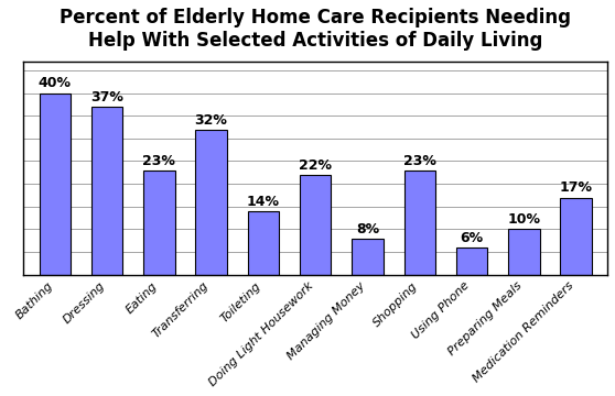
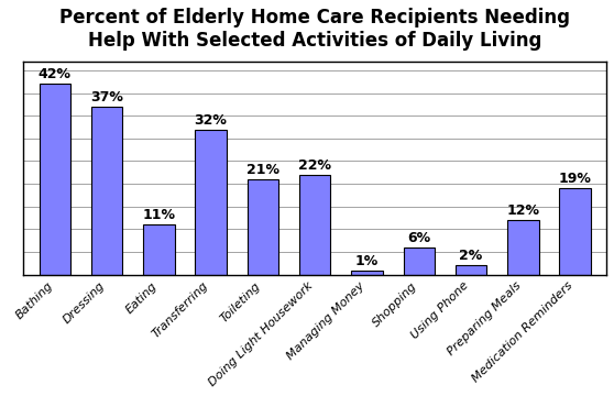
Bathing: 40% -> 42%
Eating: 23% -> 11%
Toileting: 14% -> 21%
Managing Money: 8% -> 1%
Shopping: 23% -> 6%
Using Phone: 6% -> 2%
Preparing Meals: 10% -> 12%
Medication Reminders: 17% -> 19%
